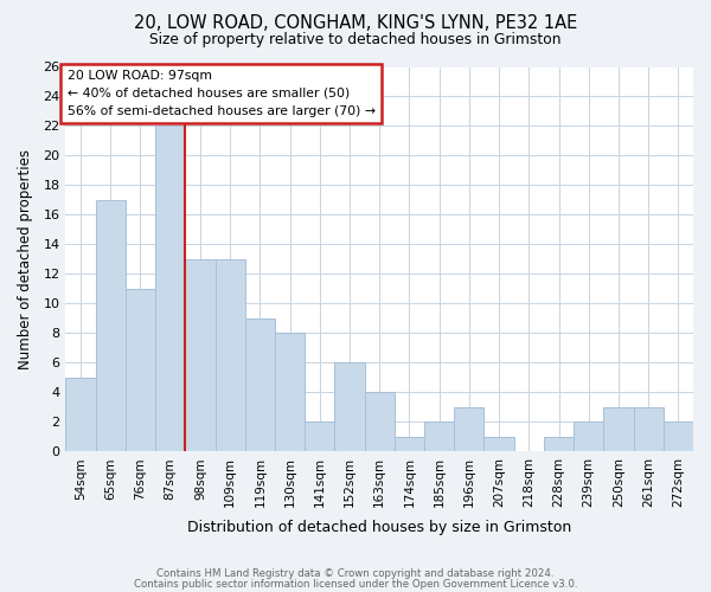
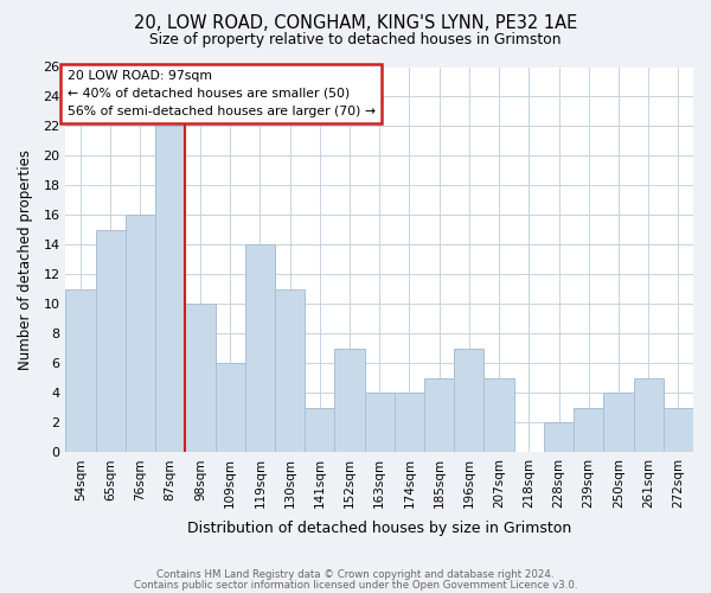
54sqm: 5 -> 11
65sqm: 17 -> 15
76sqm: 11 -> 16
98sqm: 13 -> 10
109sqm: 13 -> 6
119sqm: 9 -> 14
130sqm: 8 -> 11
141sqm: 2 -> 3
152sqm: 6 -> 7
174sqm: 1 -> 4
185sqm: 2 -> 5
196sqm: 3 -> 7
207sqm: 1 -> 5
228sqm: 1 -> 2
239sqm: 2 -> 3
250sqm: 3 -> 4
261sqm: 3 -> 5
272sqm: 2 -> 3
